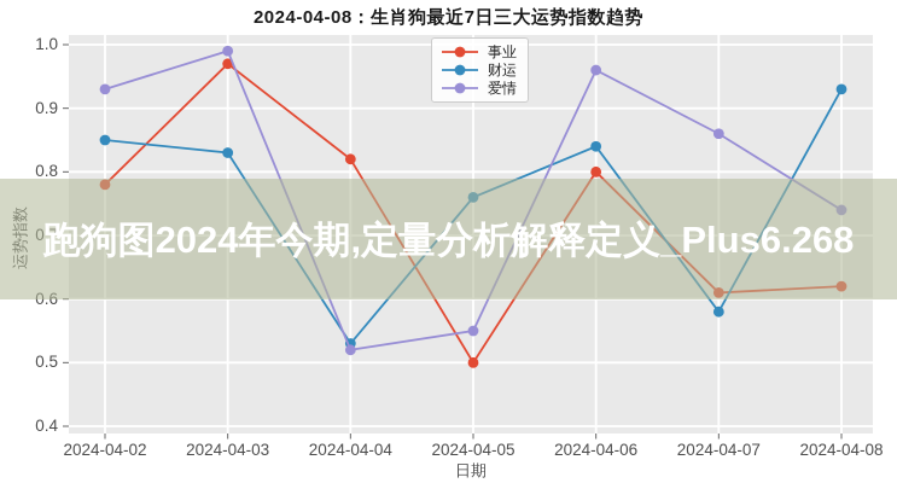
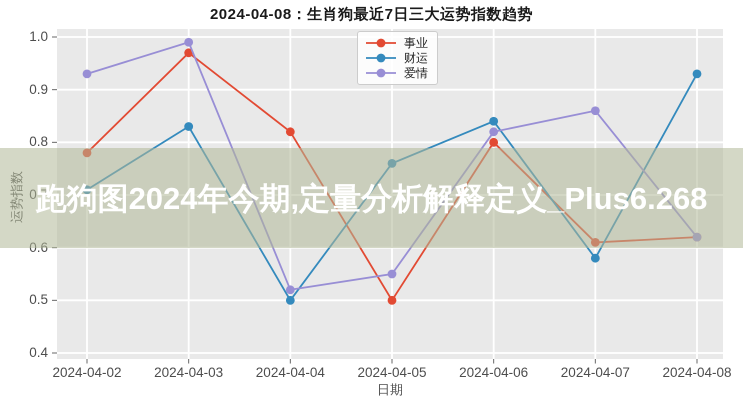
财运/2024-04-02: 0.85 -> 0.71
财运/2024-04-04: 0.53 -> 0.50
爱情/2024-04-06: 0.96 -> 0.82
爱情/2024-04-08: 0.74 -> 0.62
